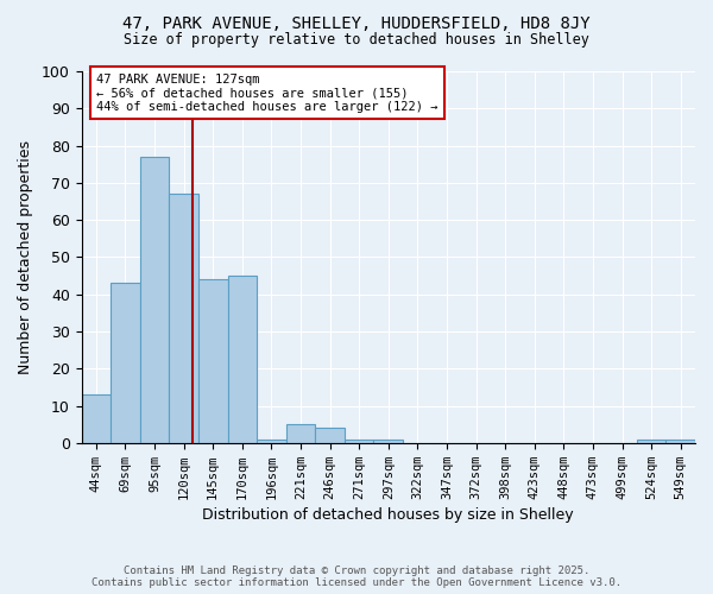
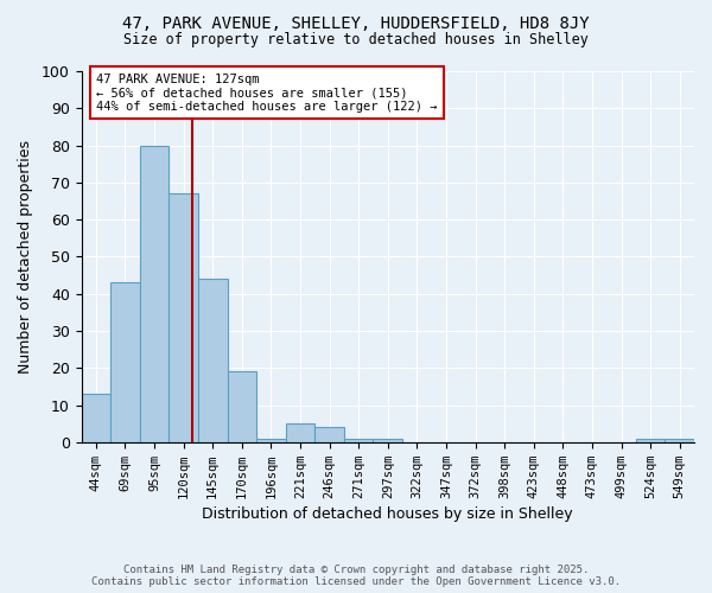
95sqm: 77 -> 80
170sqm: 45 -> 19
